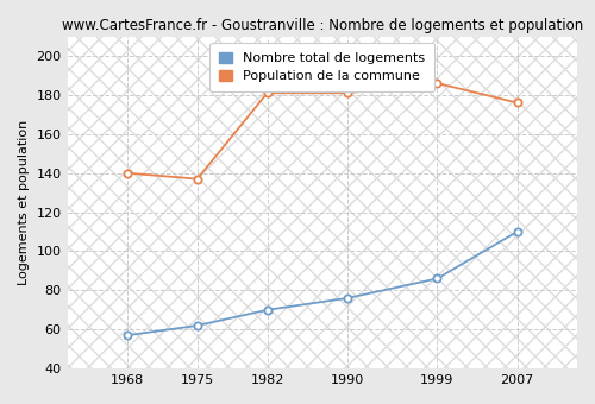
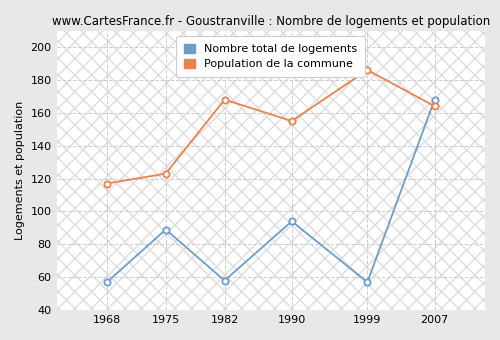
Population de la commune/1968: 140 -> 117
Nombre total de logements/1975: 62 -> 89
Population de la commune/1975: 137 -> 123
Nombre total de logements/1982: 70 -> 58
Population de la commune/1982: 181 -> 168
Nombre total de logements/1990: 76 -> 94
Population de la commune/1990: 181 -> 155
Nombre total de logements/1999: 86 -> 57
Nombre total de logements/2007: 110 -> 168
Population de la commune/2007: 176 -> 164
